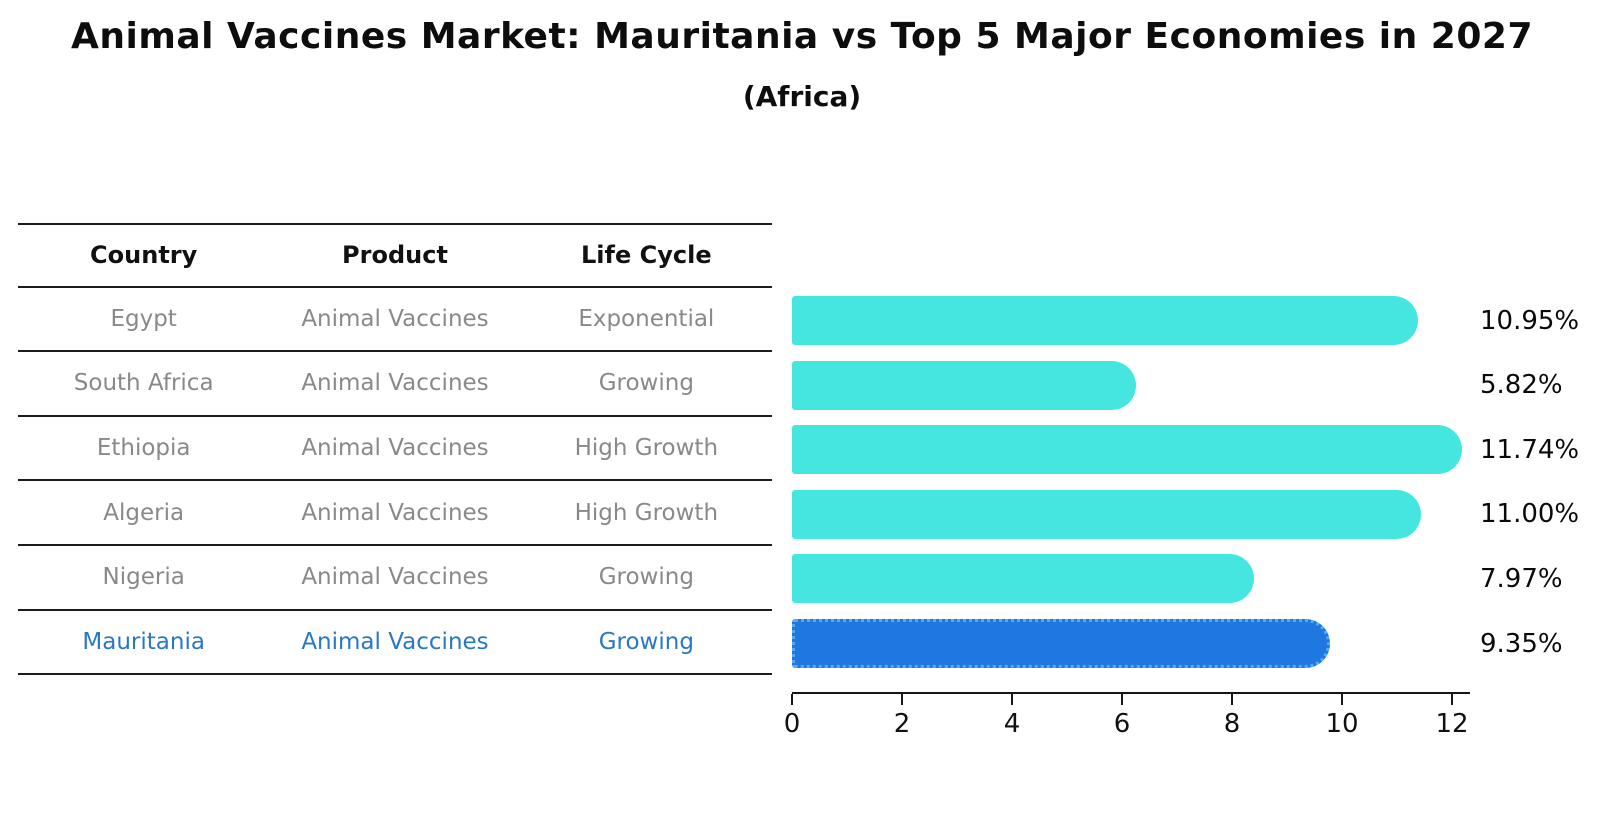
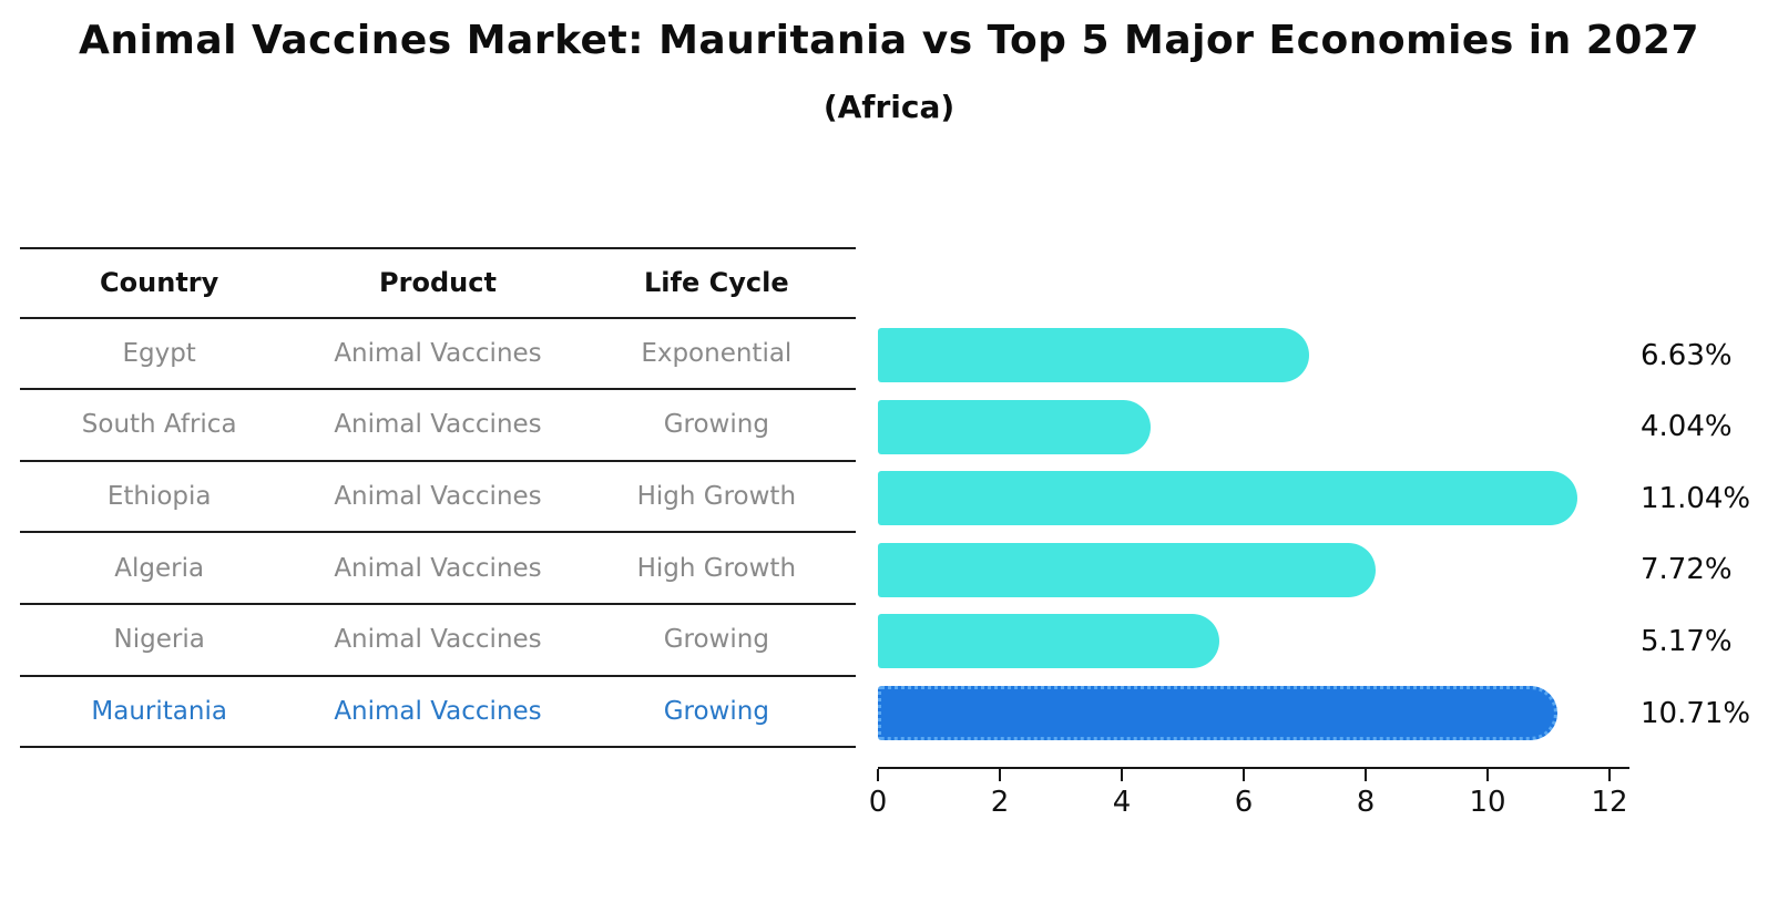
Egypt: 10.95% -> 6.63%
South Africa: 5.82% -> 4.04%
Ethiopia: 11.74% -> 11.04%
Algeria: 11.00% -> 7.72%
Nigeria: 7.97% -> 5.17%
Mauritania: 9.35% -> 10.71%
